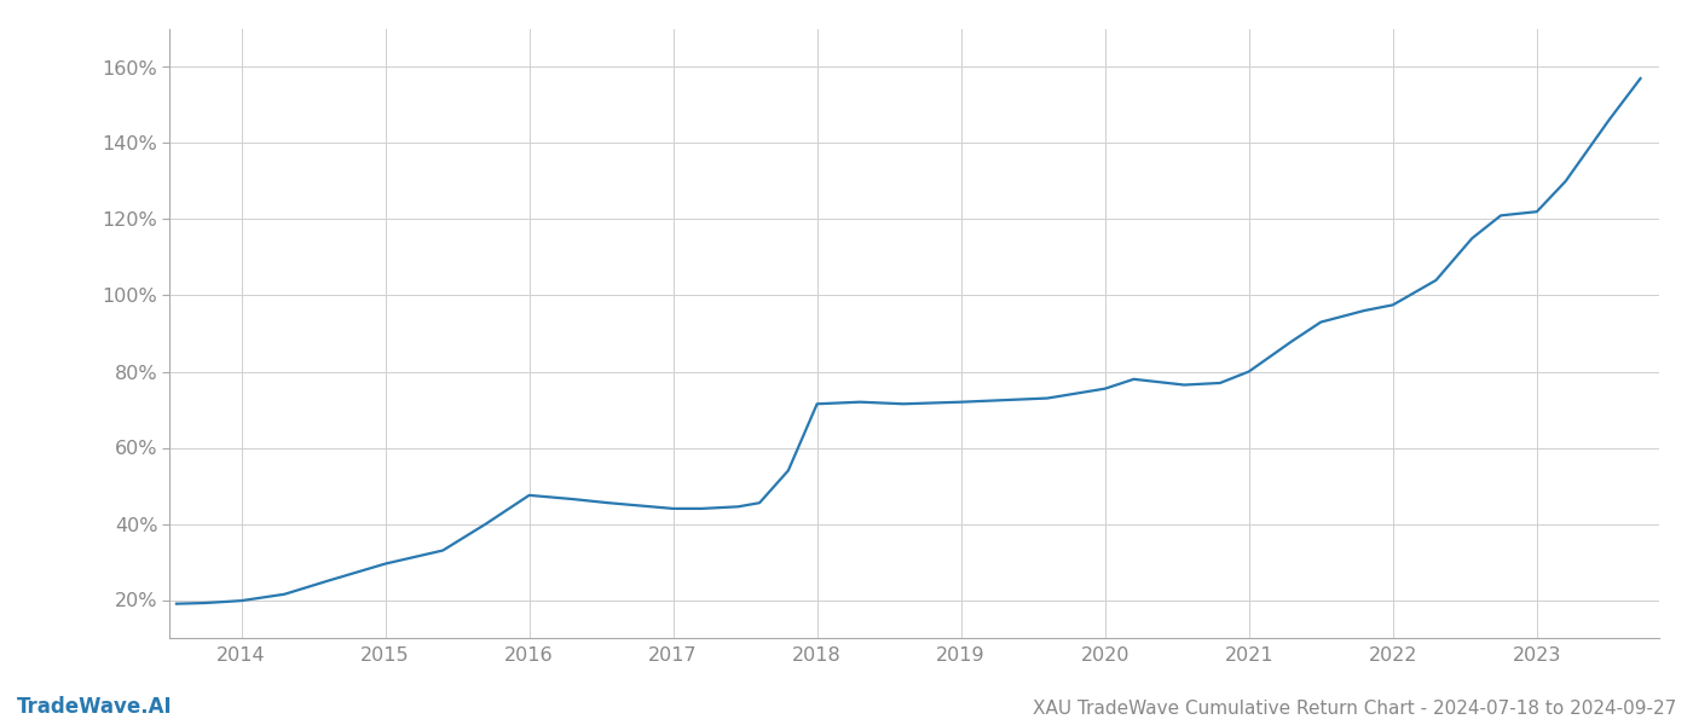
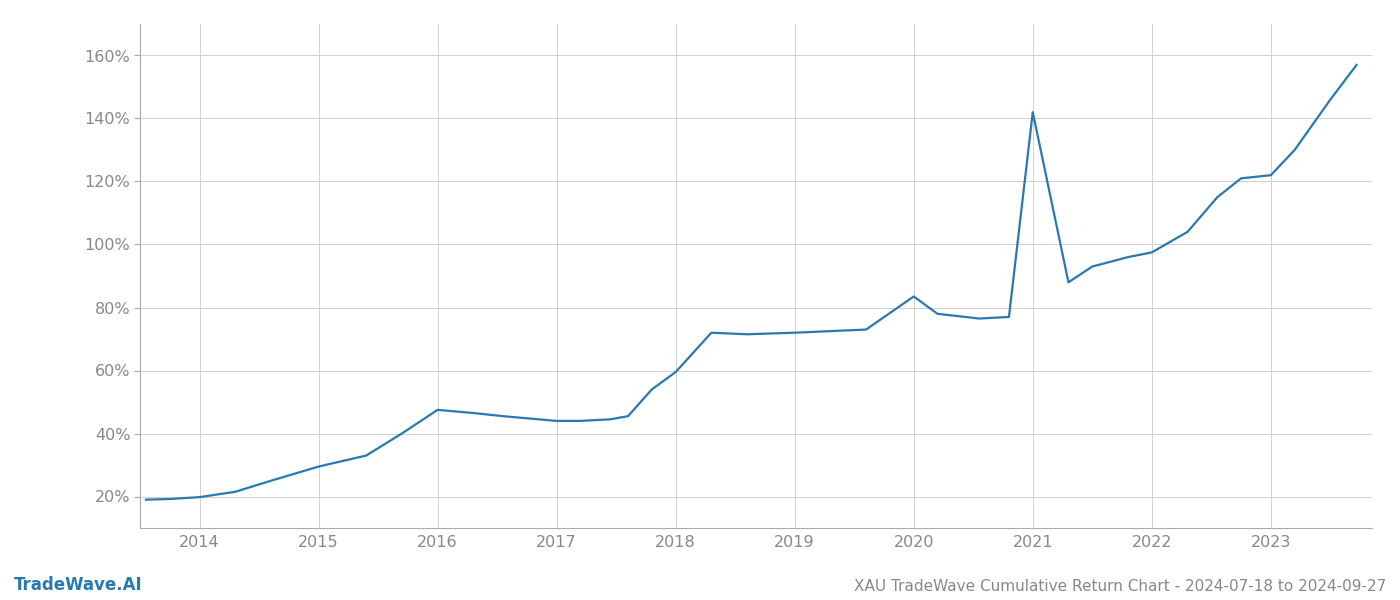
2018: 71.5% -> 59.5%
2020: 75.5% -> 83.5%
2021: 80.0% -> 142.0%
